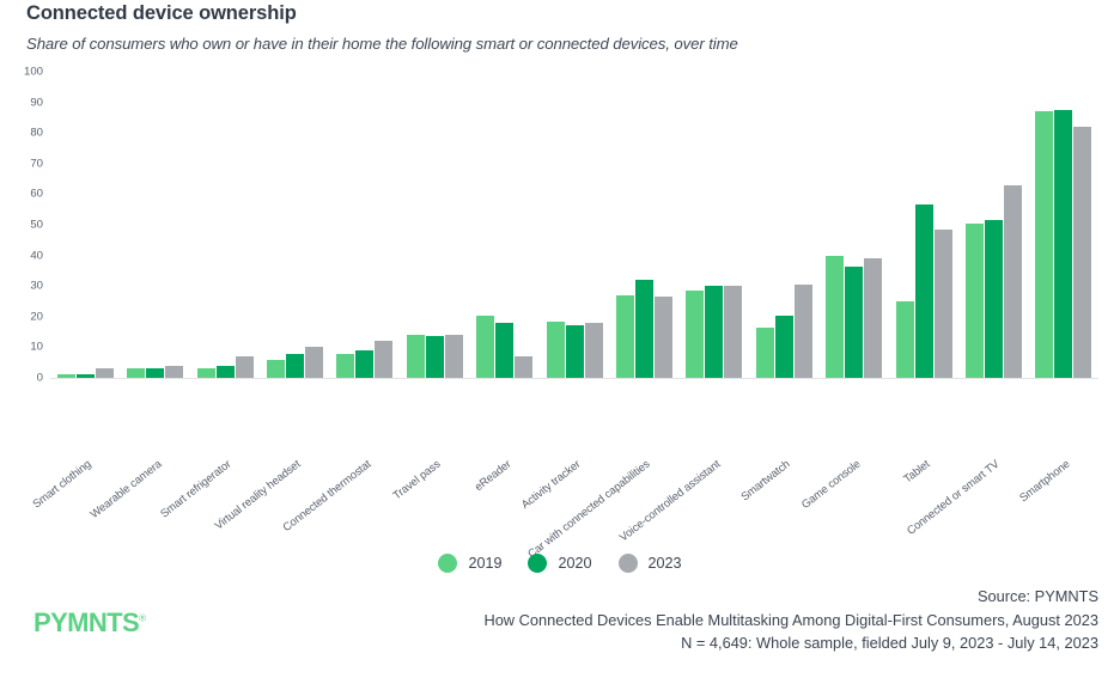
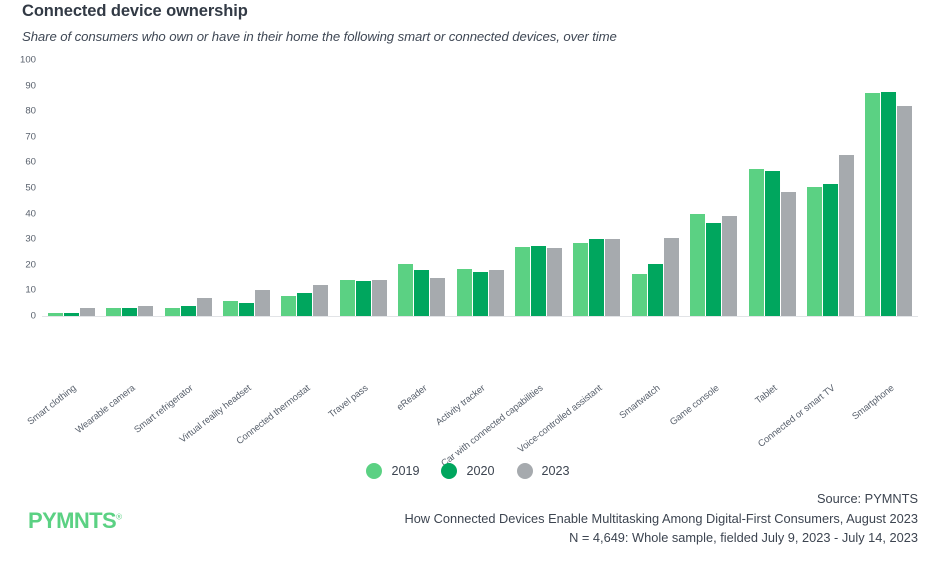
2020/Virtual reality headset: 8 -> 5
2023/eReader: 7 -> 15
2020/Car with connected capabilities: 32 -> 28
2019/Tablet: 25 -> 58
